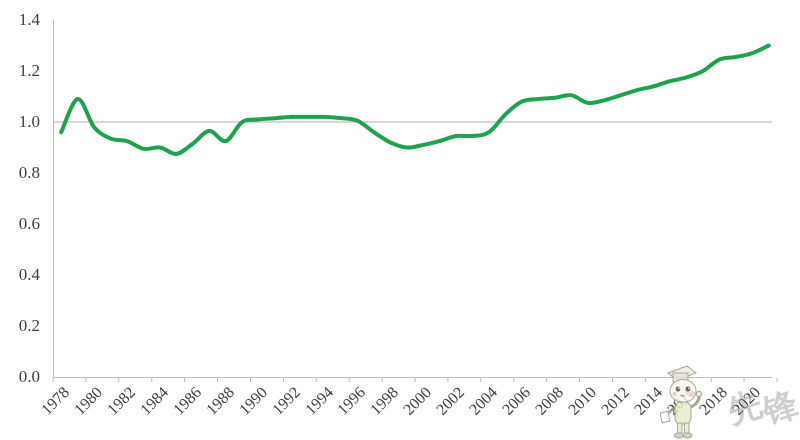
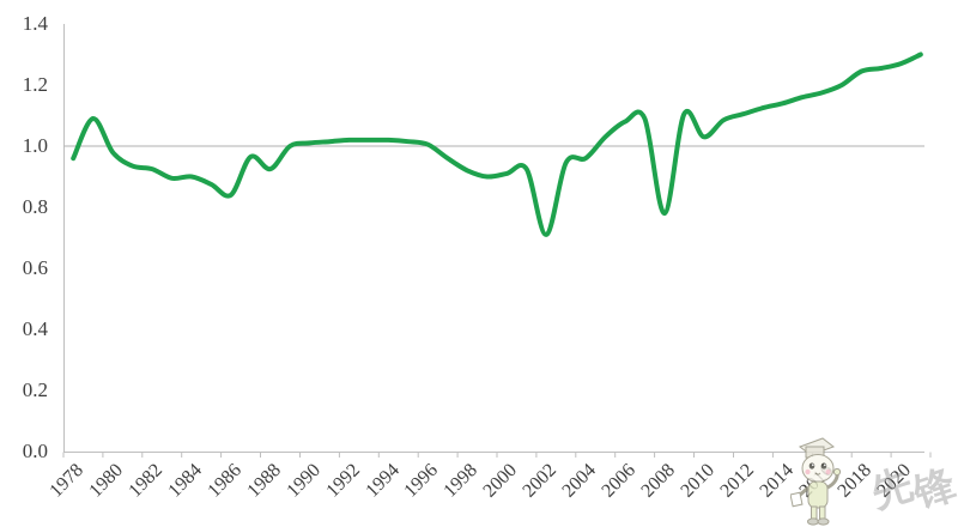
1986: 0.92 -> 0.84
2002: 0.94 -> 0.71
2008: 1.09 -> 0.78
2010: 1.07 -> 1.03
